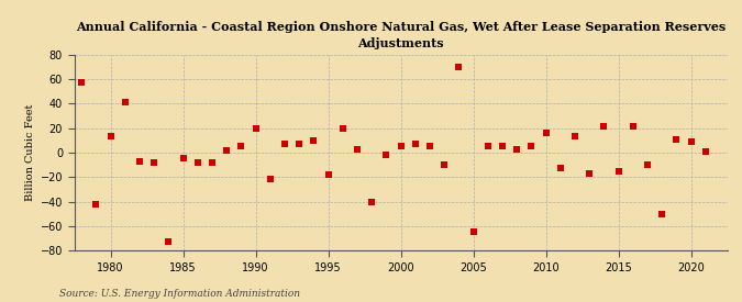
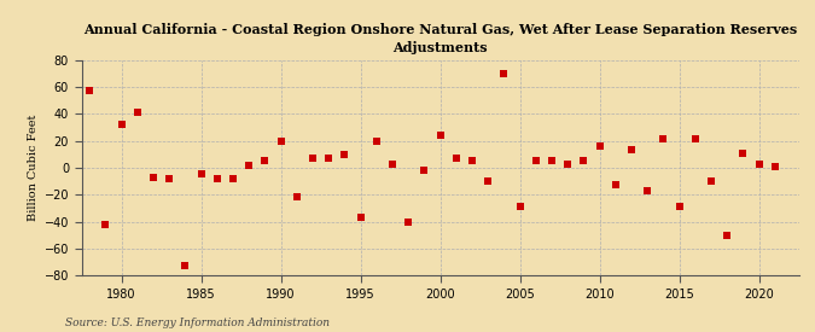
1980: 13 -> 32
1995: -18 -> -37
2000: 5 -> 24
2005: -65 -> -29
2015: -15 -> -29
2020: 9 -> 3
